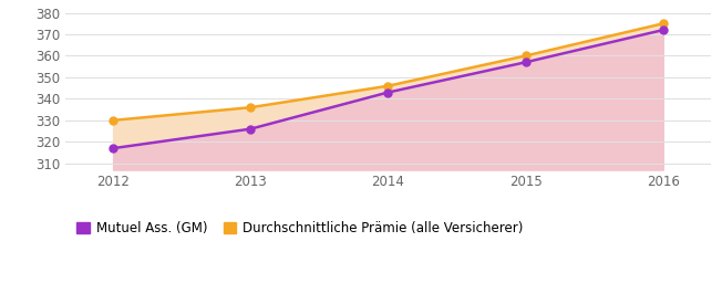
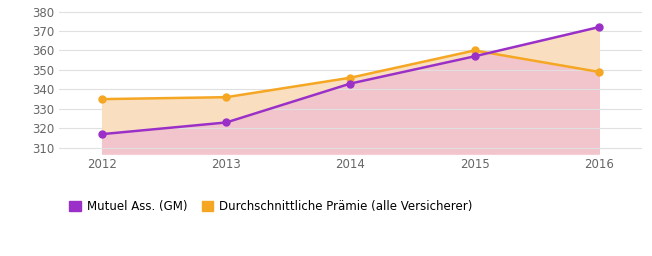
Durchschnittliche Prämie (alle Versicherer)/2012: 330 -> 335
Mutuel Ass. (GM)/2013: 326 -> 323
Durchschnittliche Prämie (alle Versicherer)/2016: 375 -> 349
